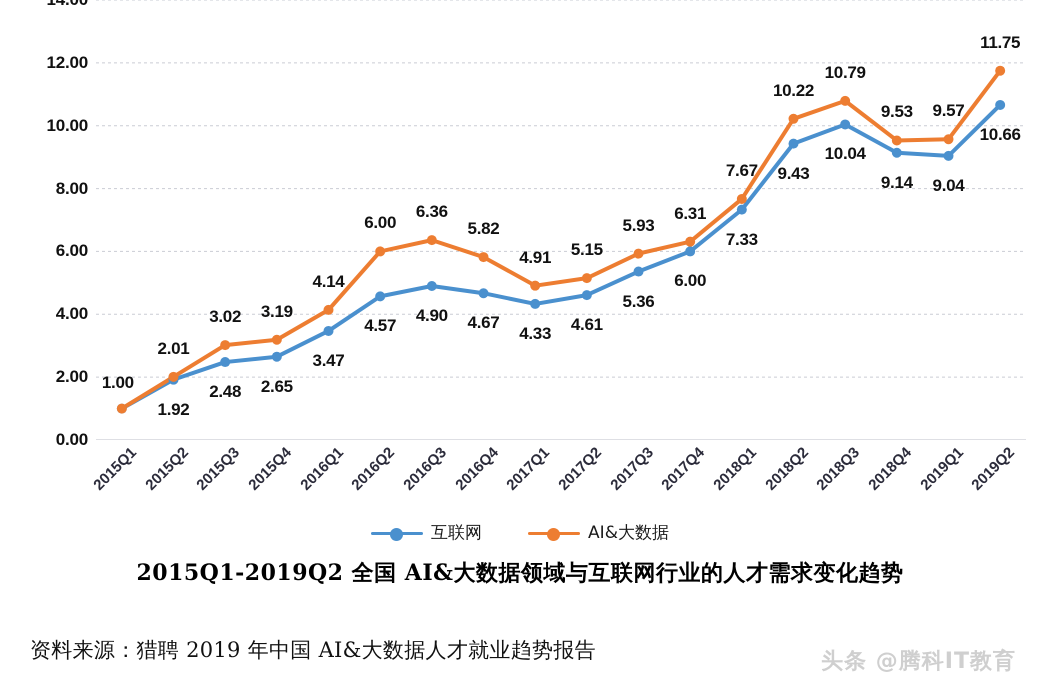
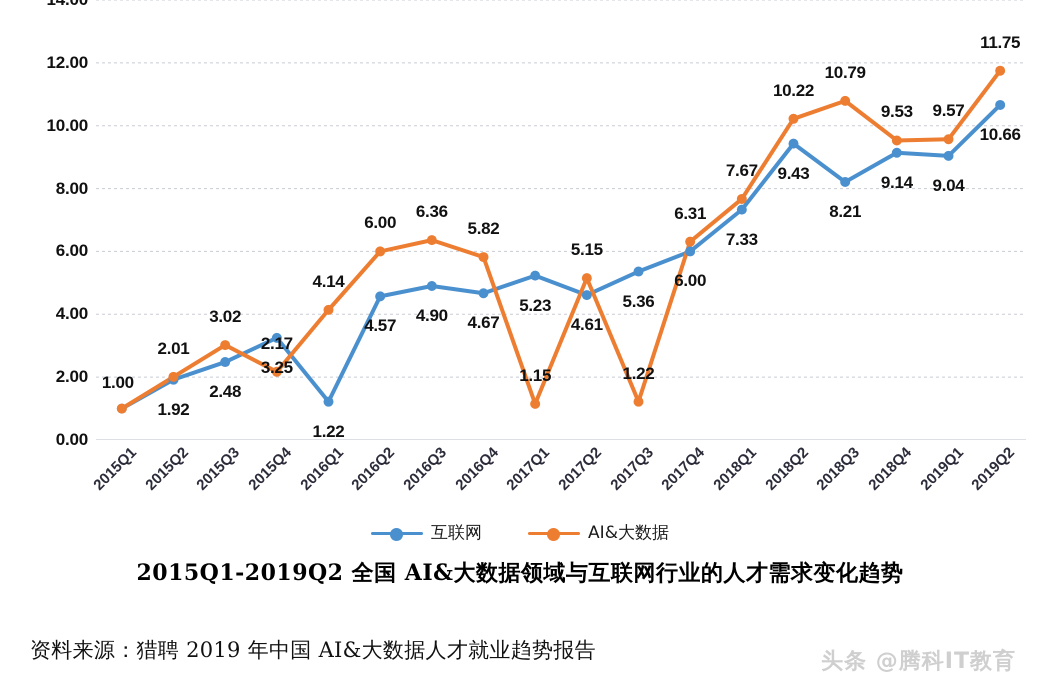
互联网/2015Q4: 2.65 -> 3.25
AI&大数据/2015Q4: 3.19 -> 2.17
互联网/2016Q1: 3.47 -> 1.22
互联网/2017Q1: 4.33 -> 5.23
AI&大数据/2017Q1: 4.91 -> 1.15
AI&大数据/2017Q3: 5.93 -> 1.22
互联网/2018Q3: 10.04 -> 8.21
